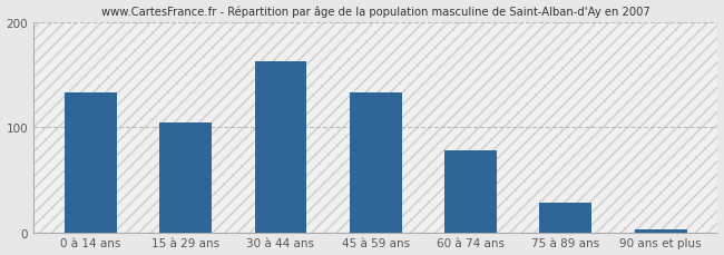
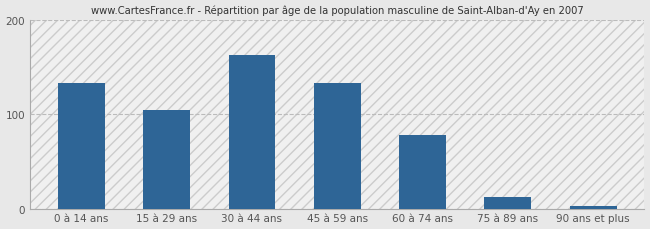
75 à 89 ans: 28 -> 12
